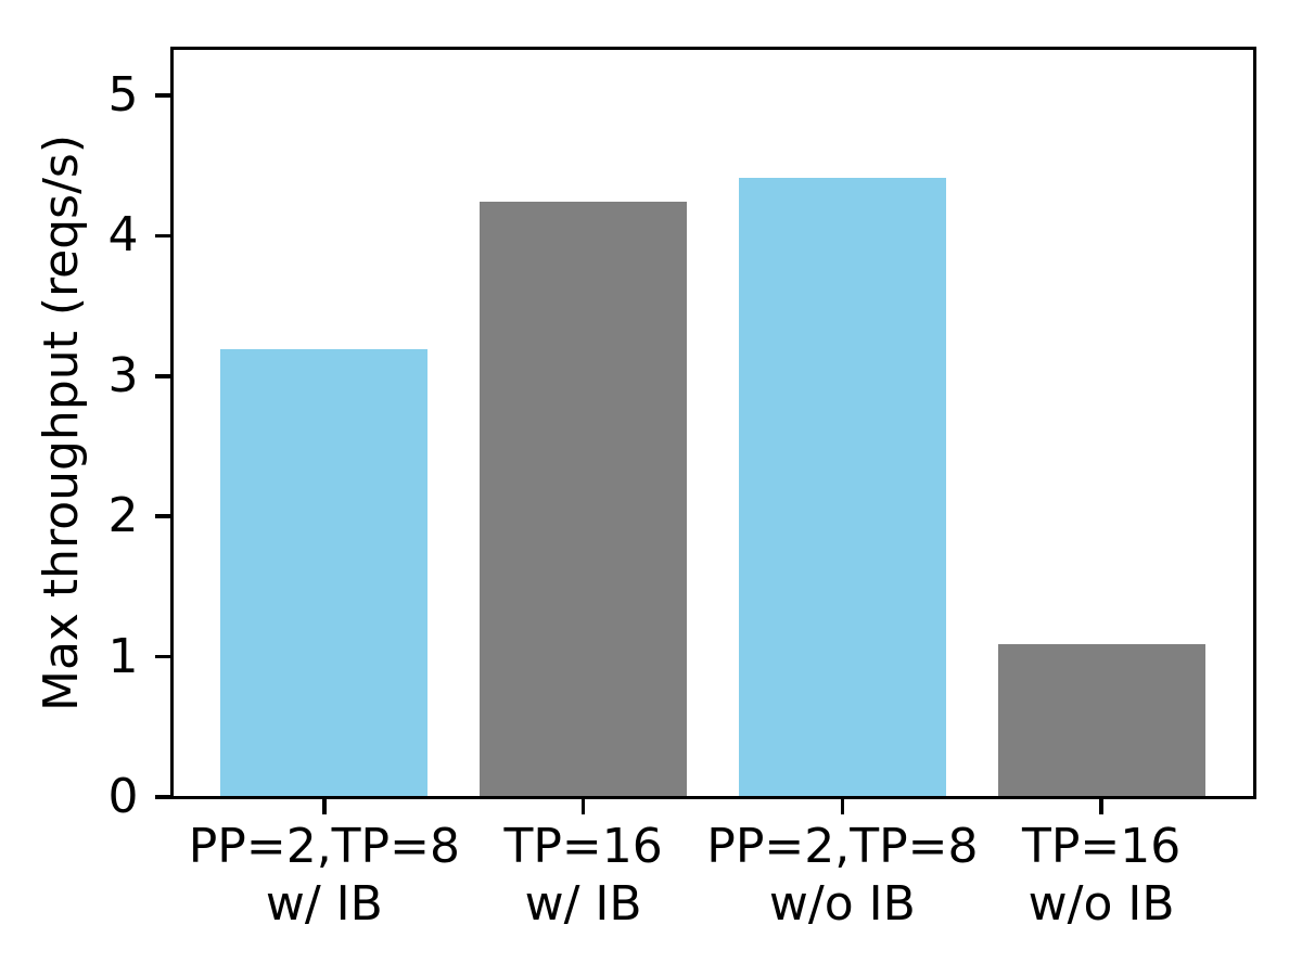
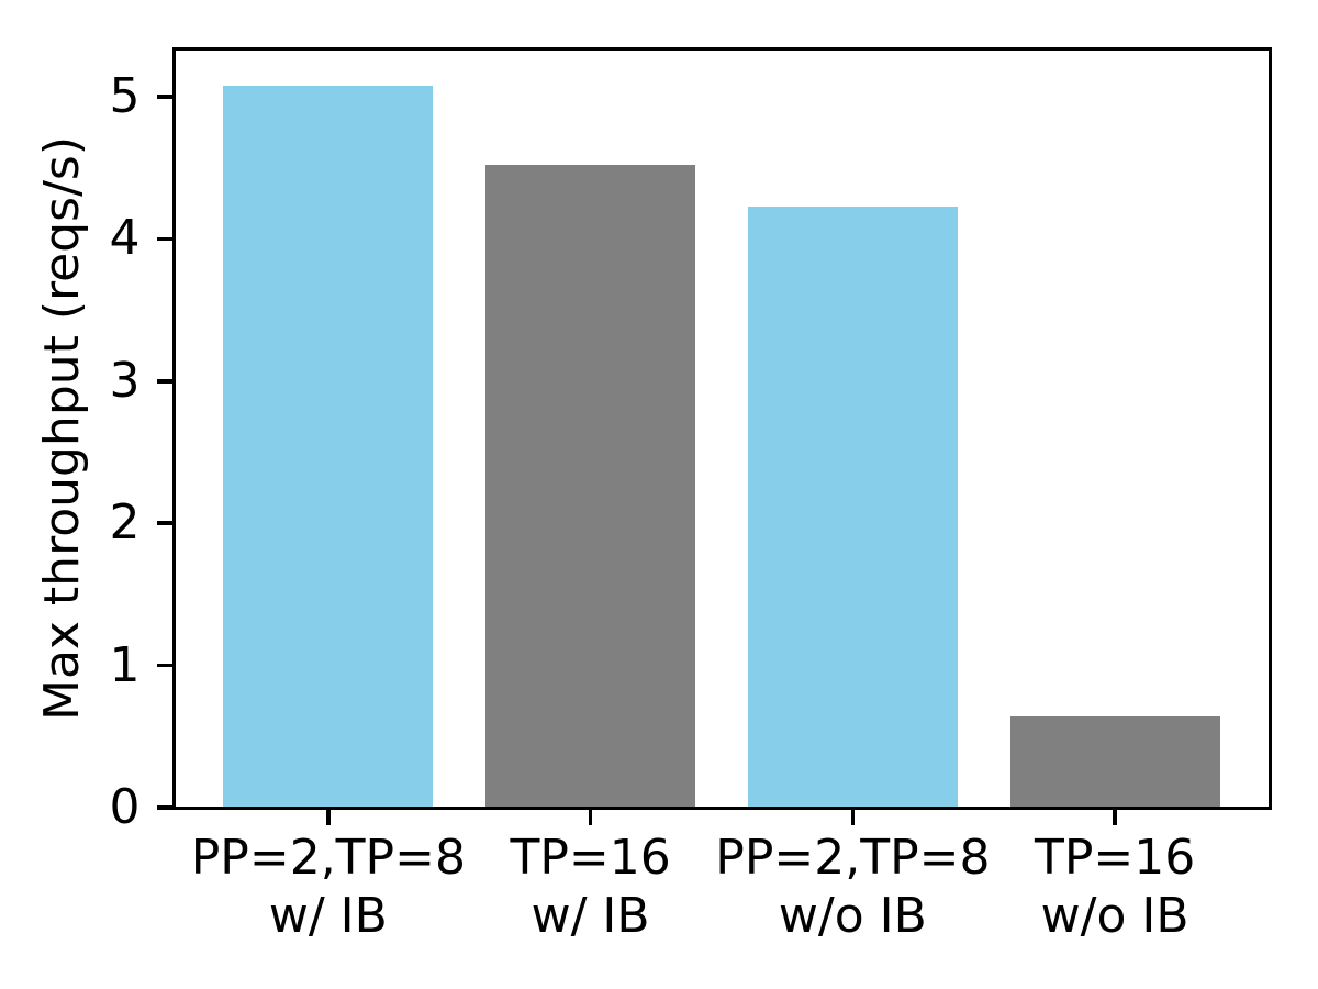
PP=2,TP=8 w/ IB: 3.19 -> 5.08
TP=16 w/ IB: 4.24 -> 4.52
PP=2,TP=8 w/o IB: 4.41 -> 4.23
TP=16 w/o IB: 1.09 -> 0.64
